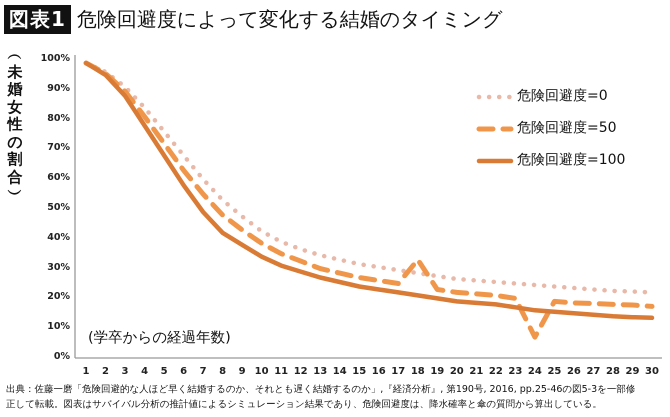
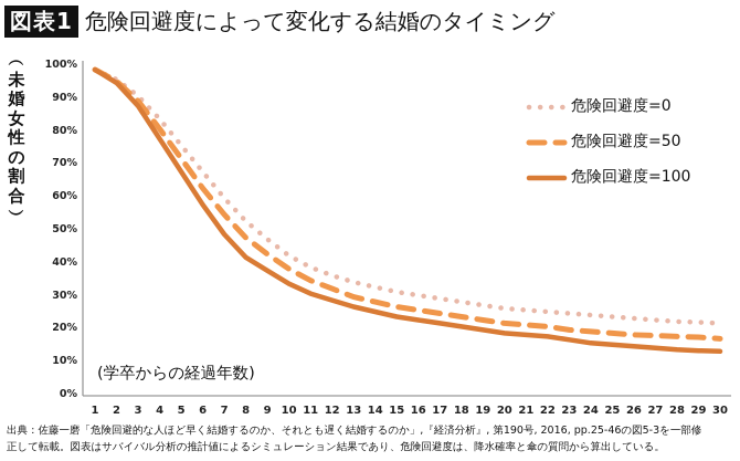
危険回避度=50/18: 33% -> 24%
危険回避度=50/24: 7% -> 20%
